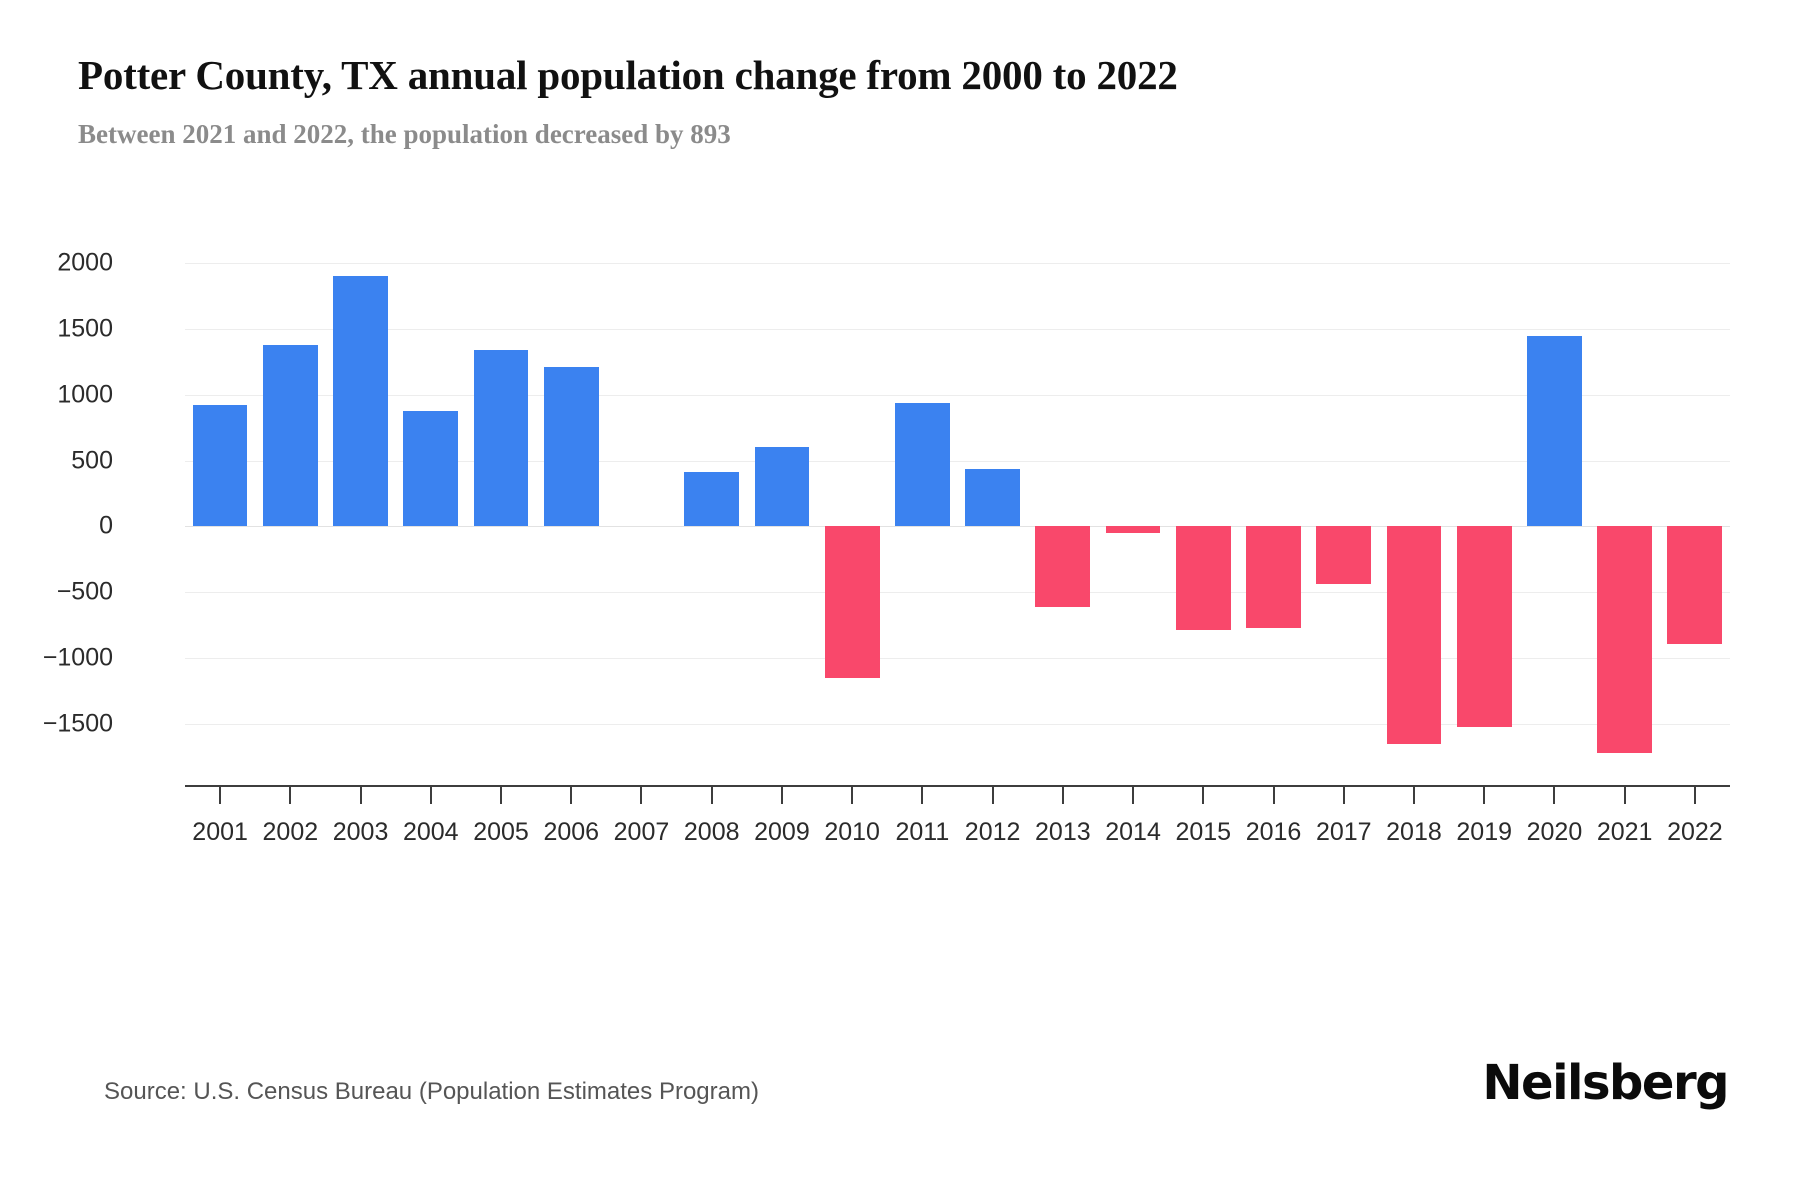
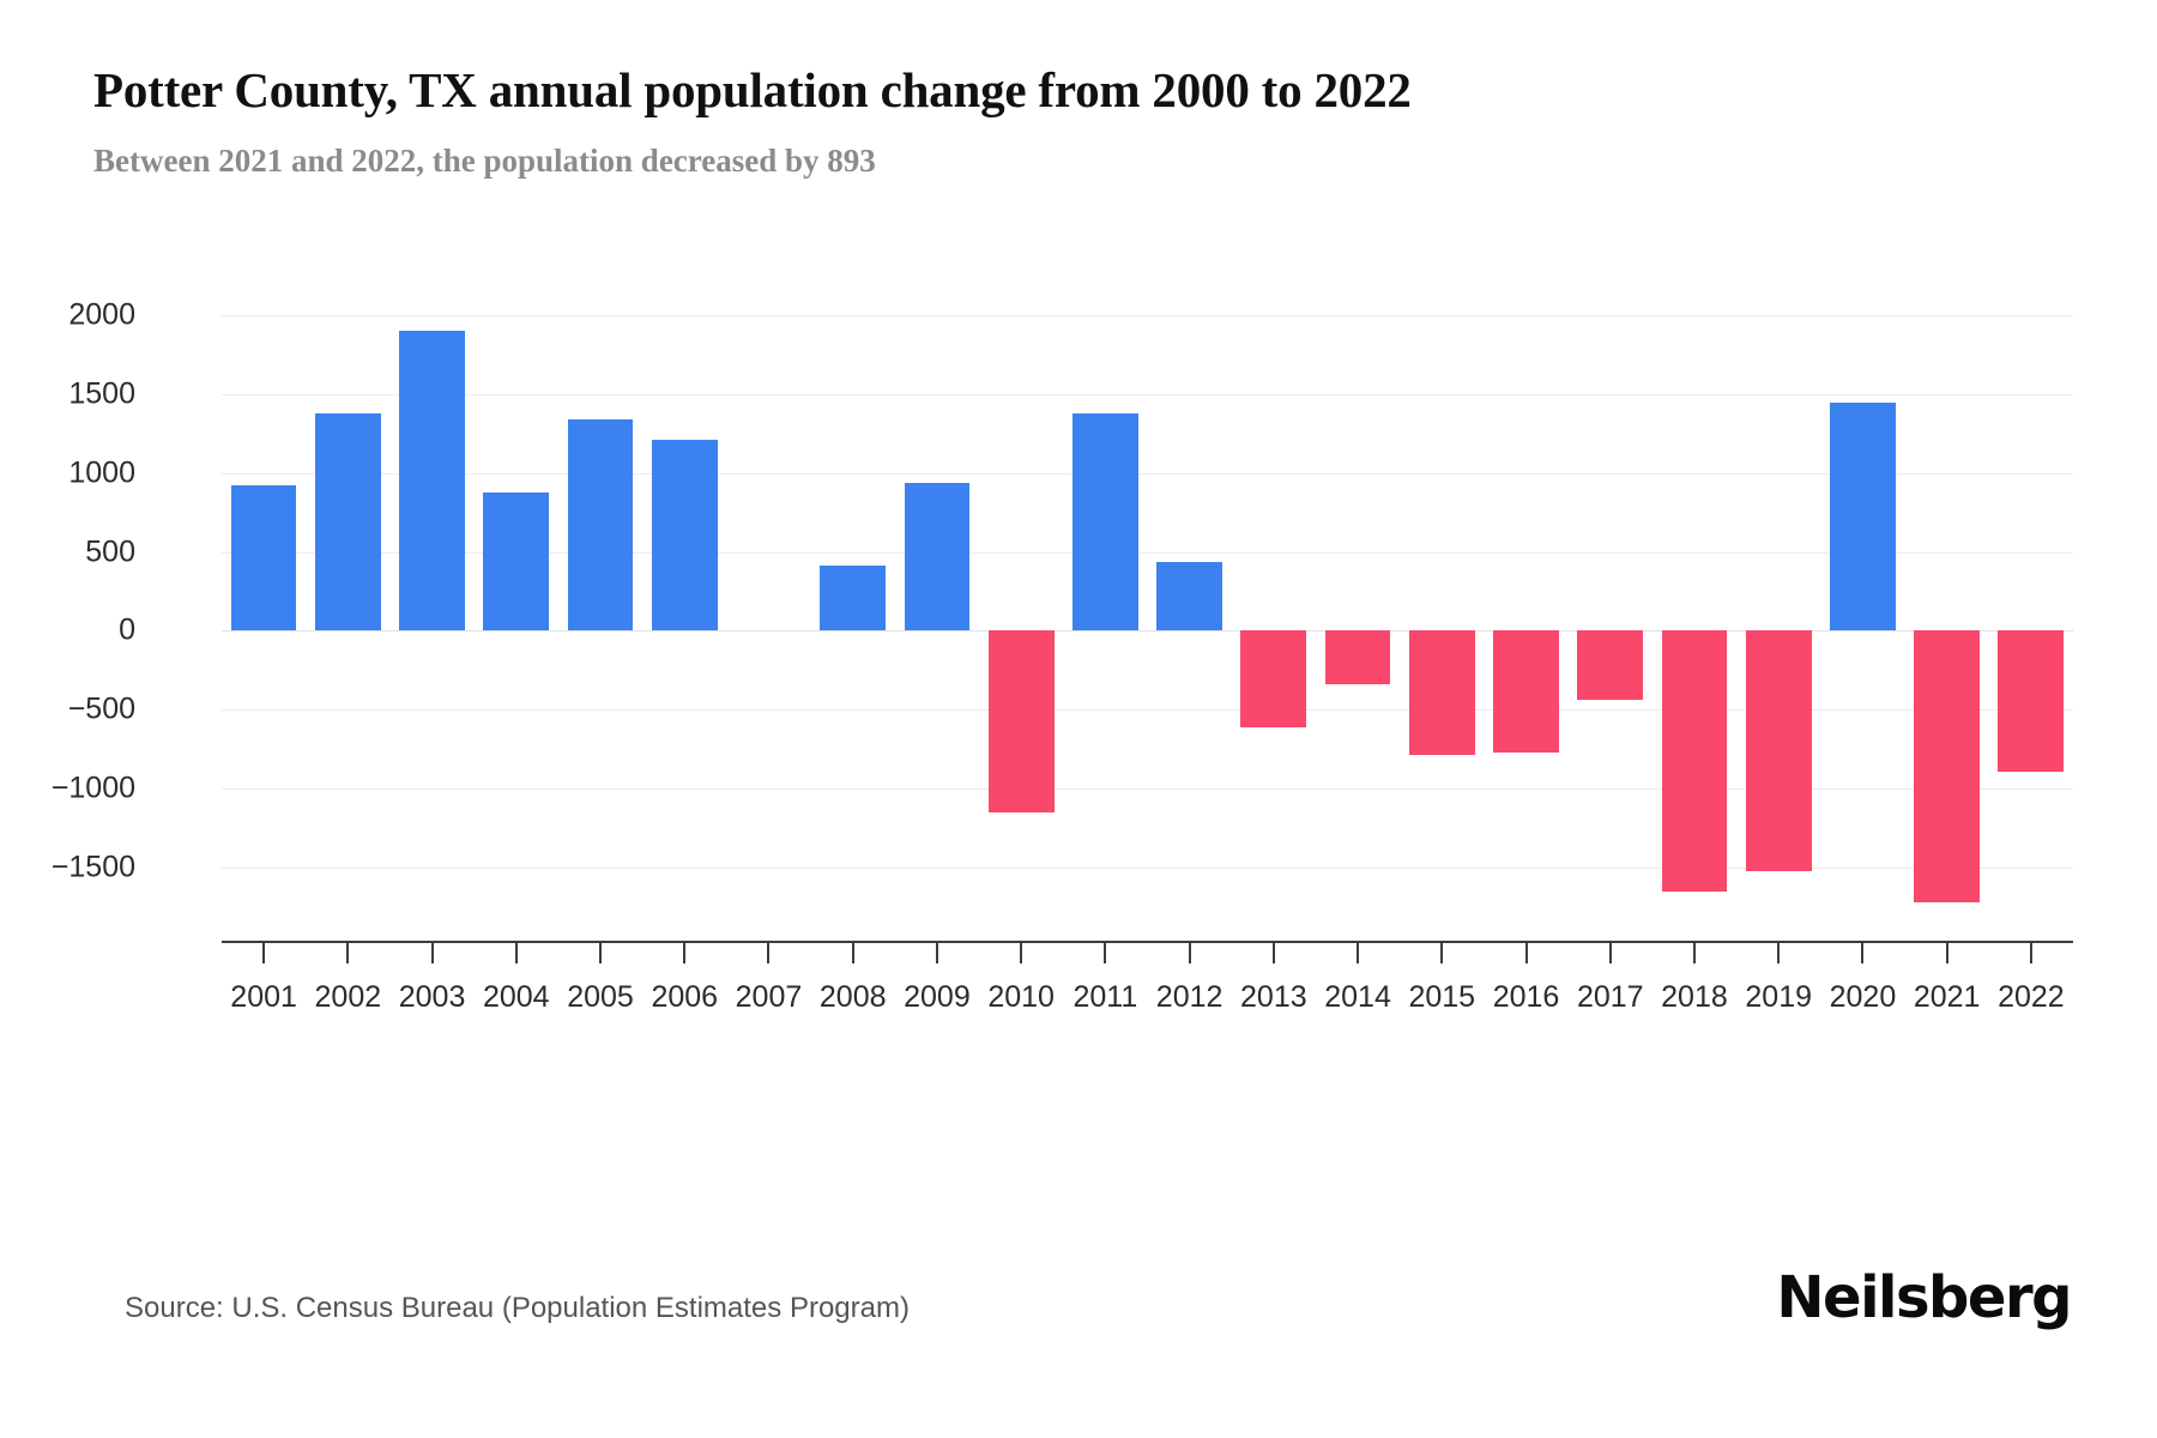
2009: 600 -> 940
2011: 940 -> 1380
2014: -50 -> -340
